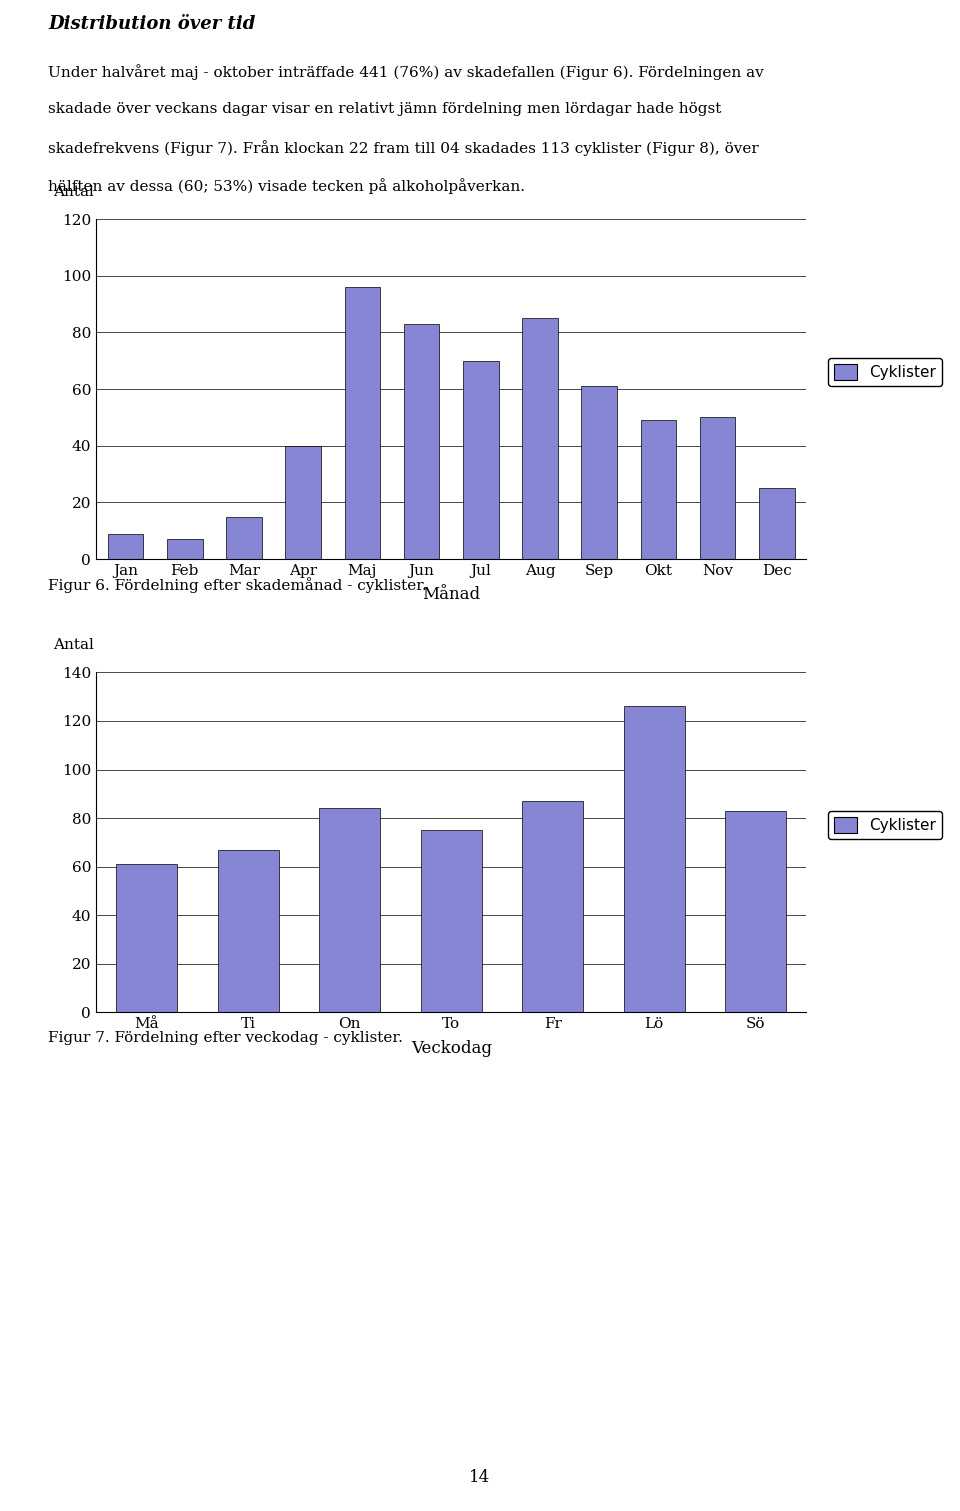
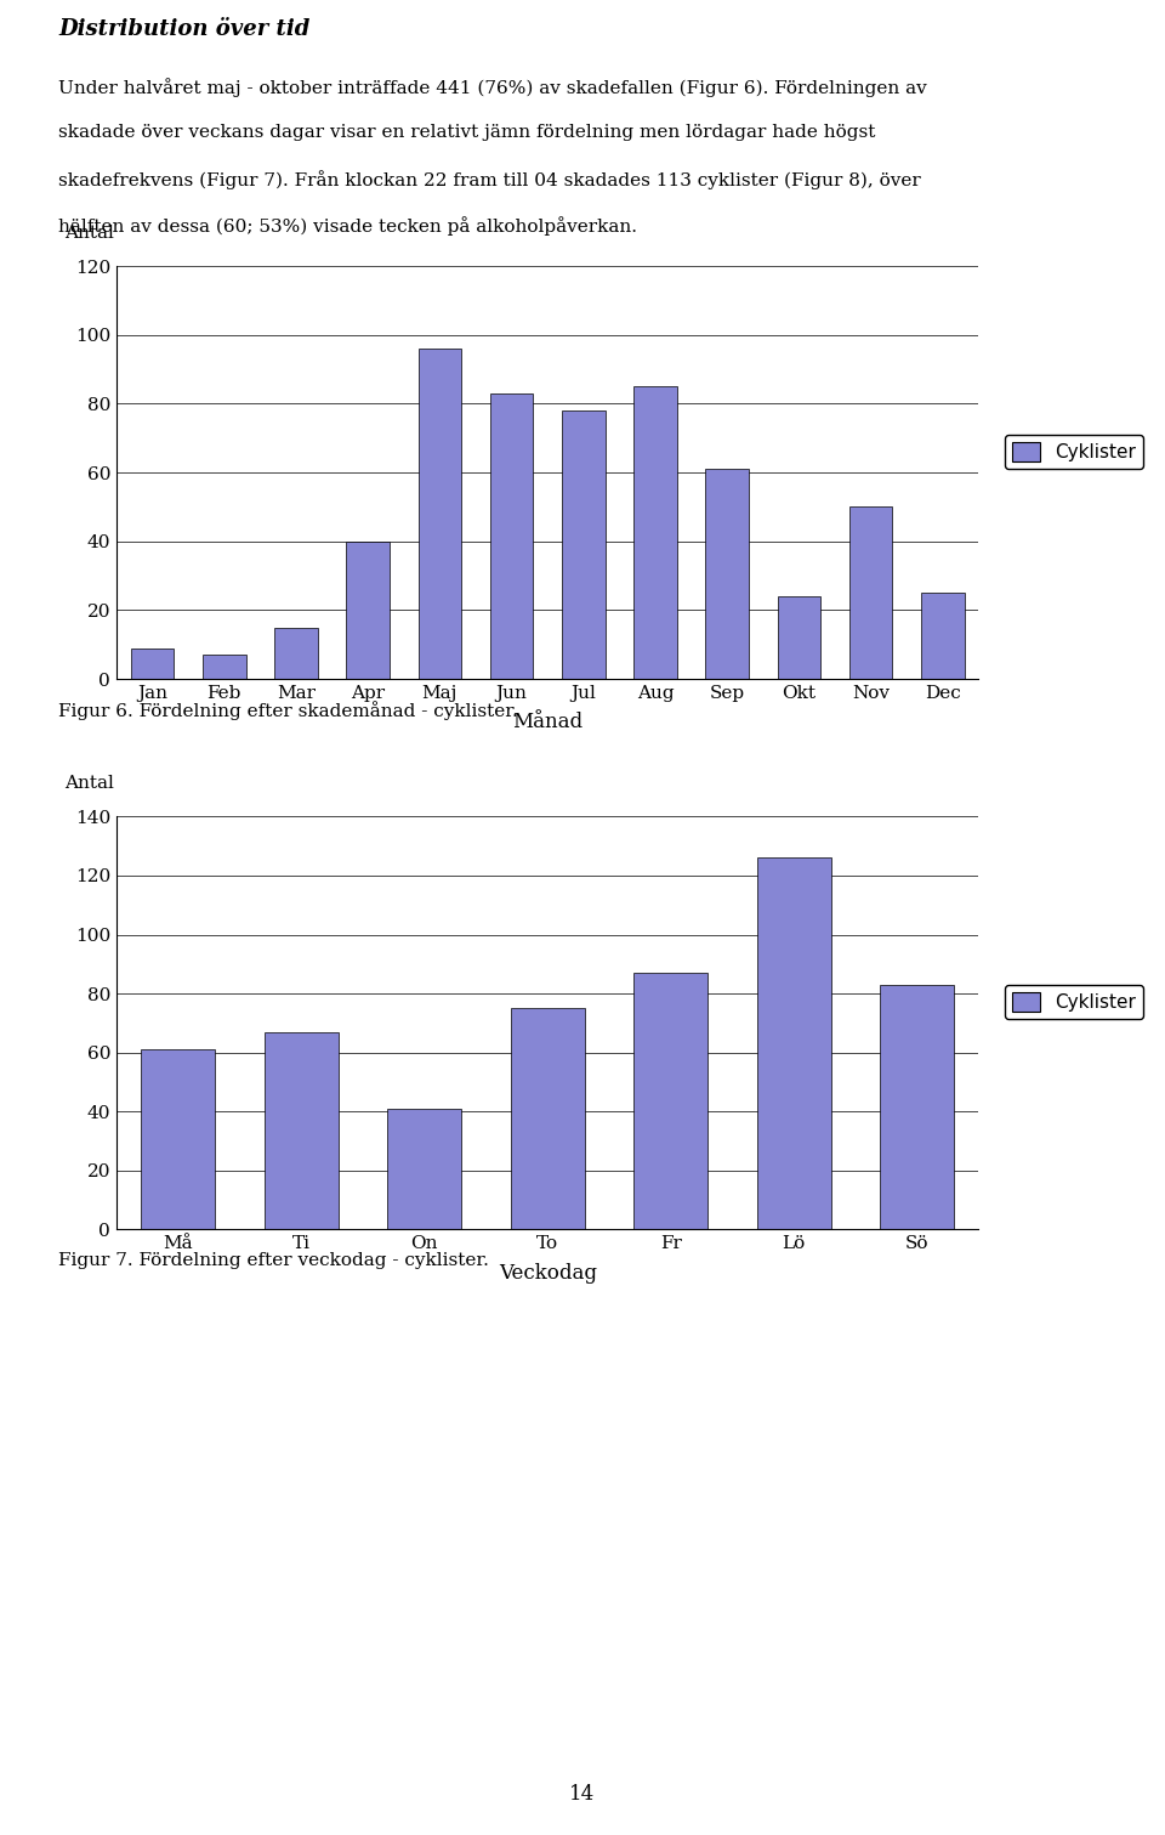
Jul: 70 -> 78
Okt: 49 -> 24
On: 84 -> 41
